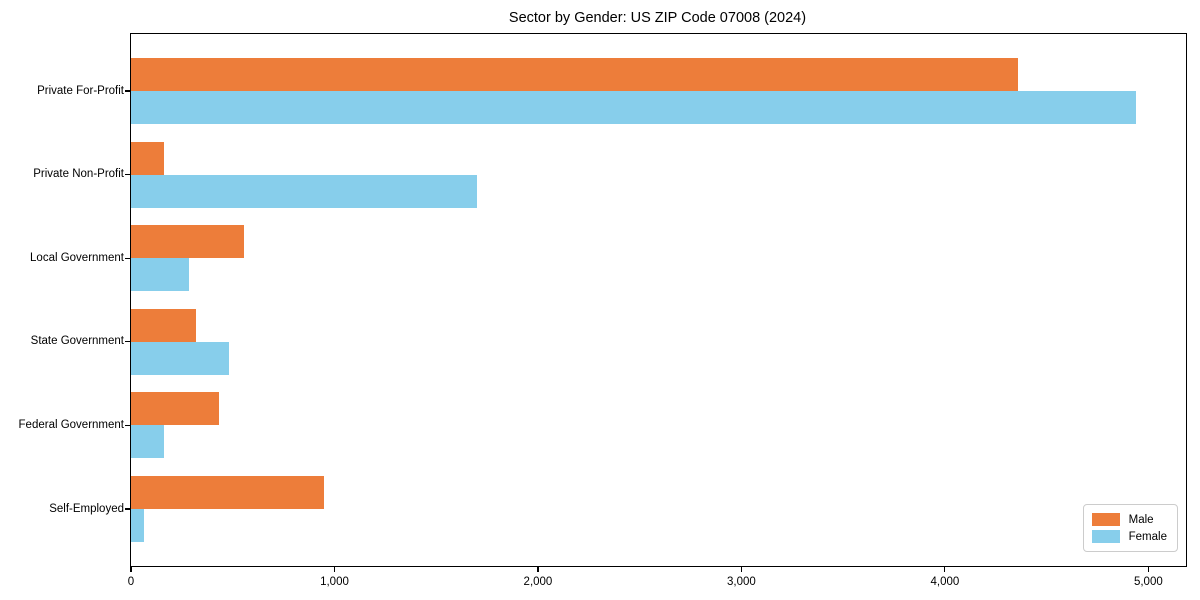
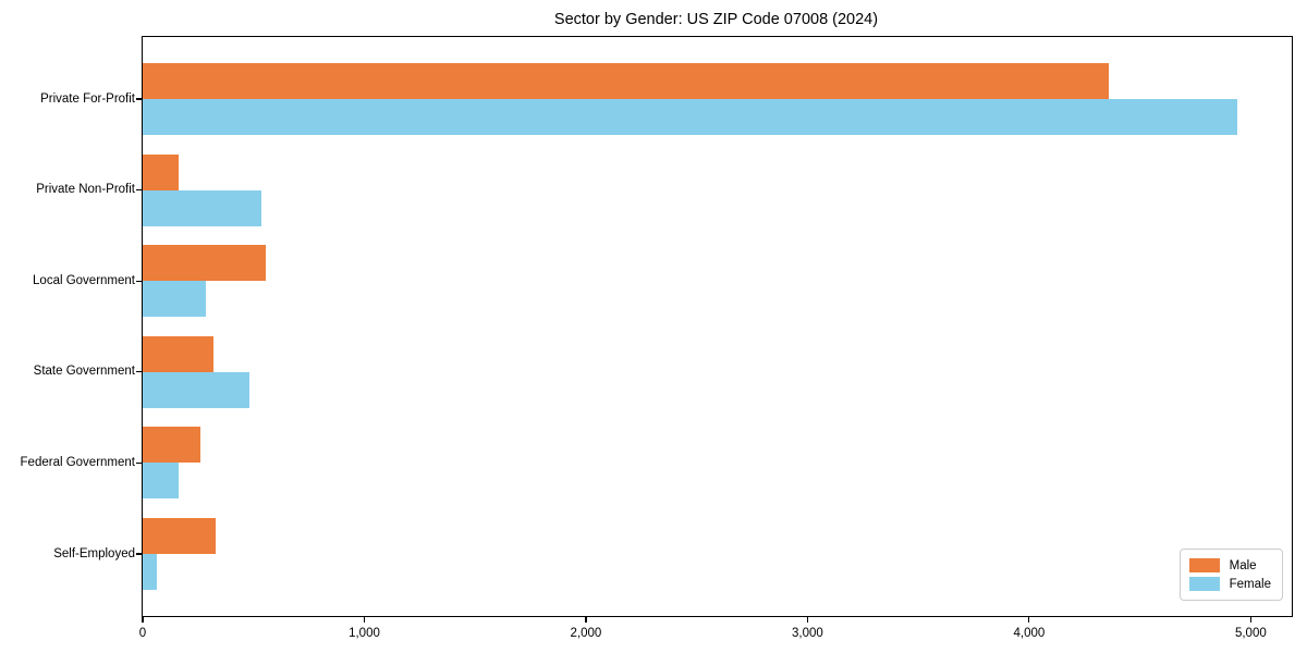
Female/Private Non-Profit: 1700 -> 540
Male/Federal Government: 430 -> 260
Male/Self-Employed: 950 -> 330
